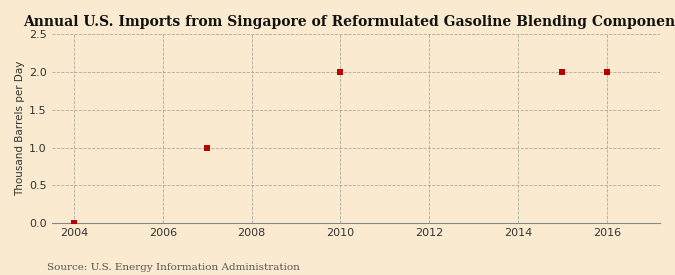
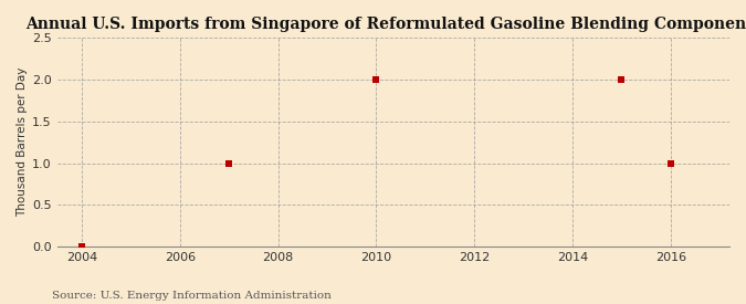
2016: 2 -> 1
